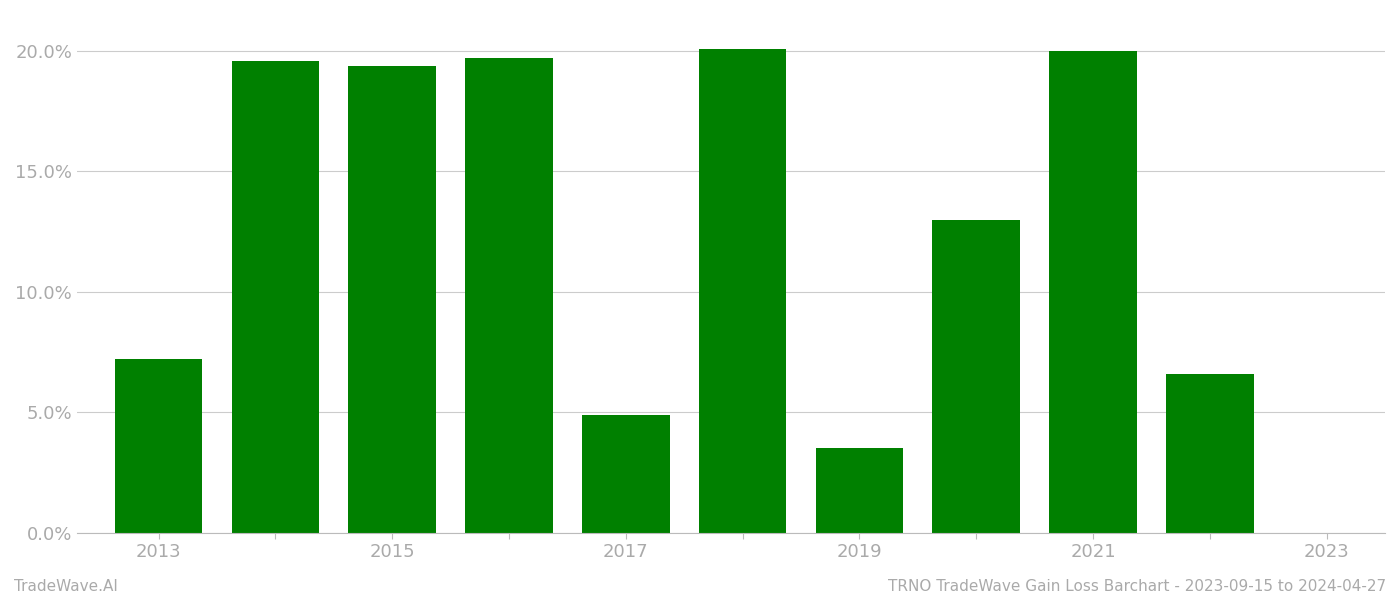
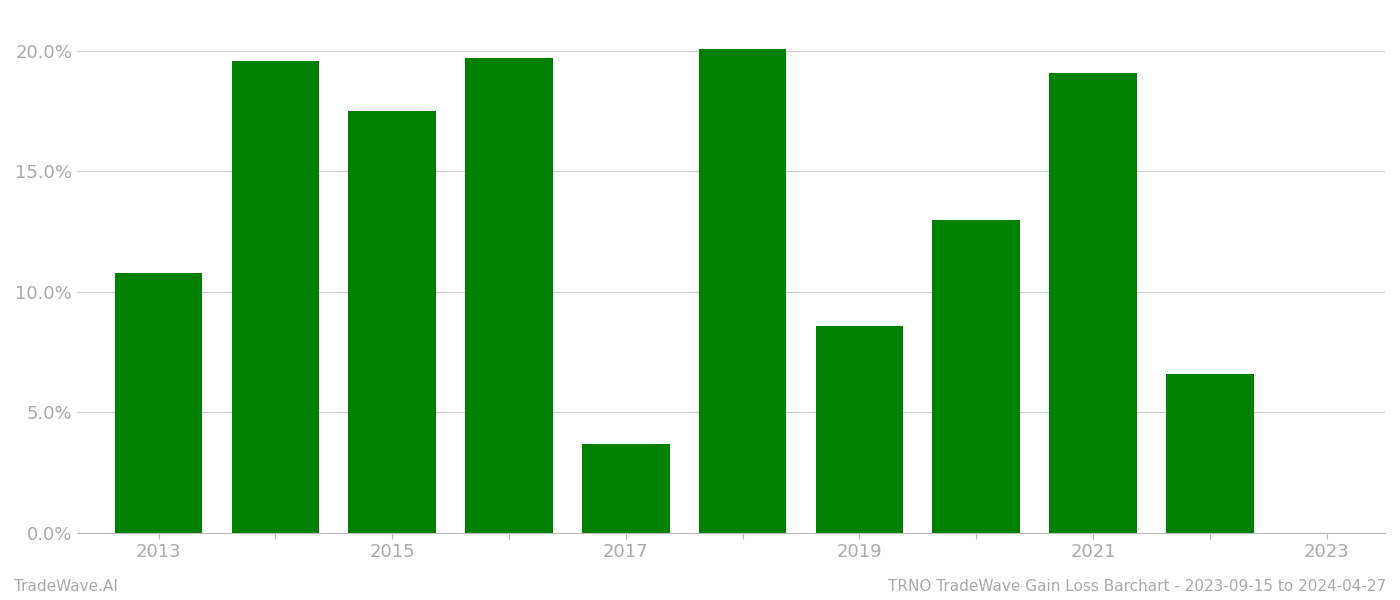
2013: 7.2% -> 10.8%
2015: 19.4% -> 17.5%
2017: 4.9% -> 3.7%
2019: 3.5% -> 8.6%
2021: 20.0% -> 19.1%
